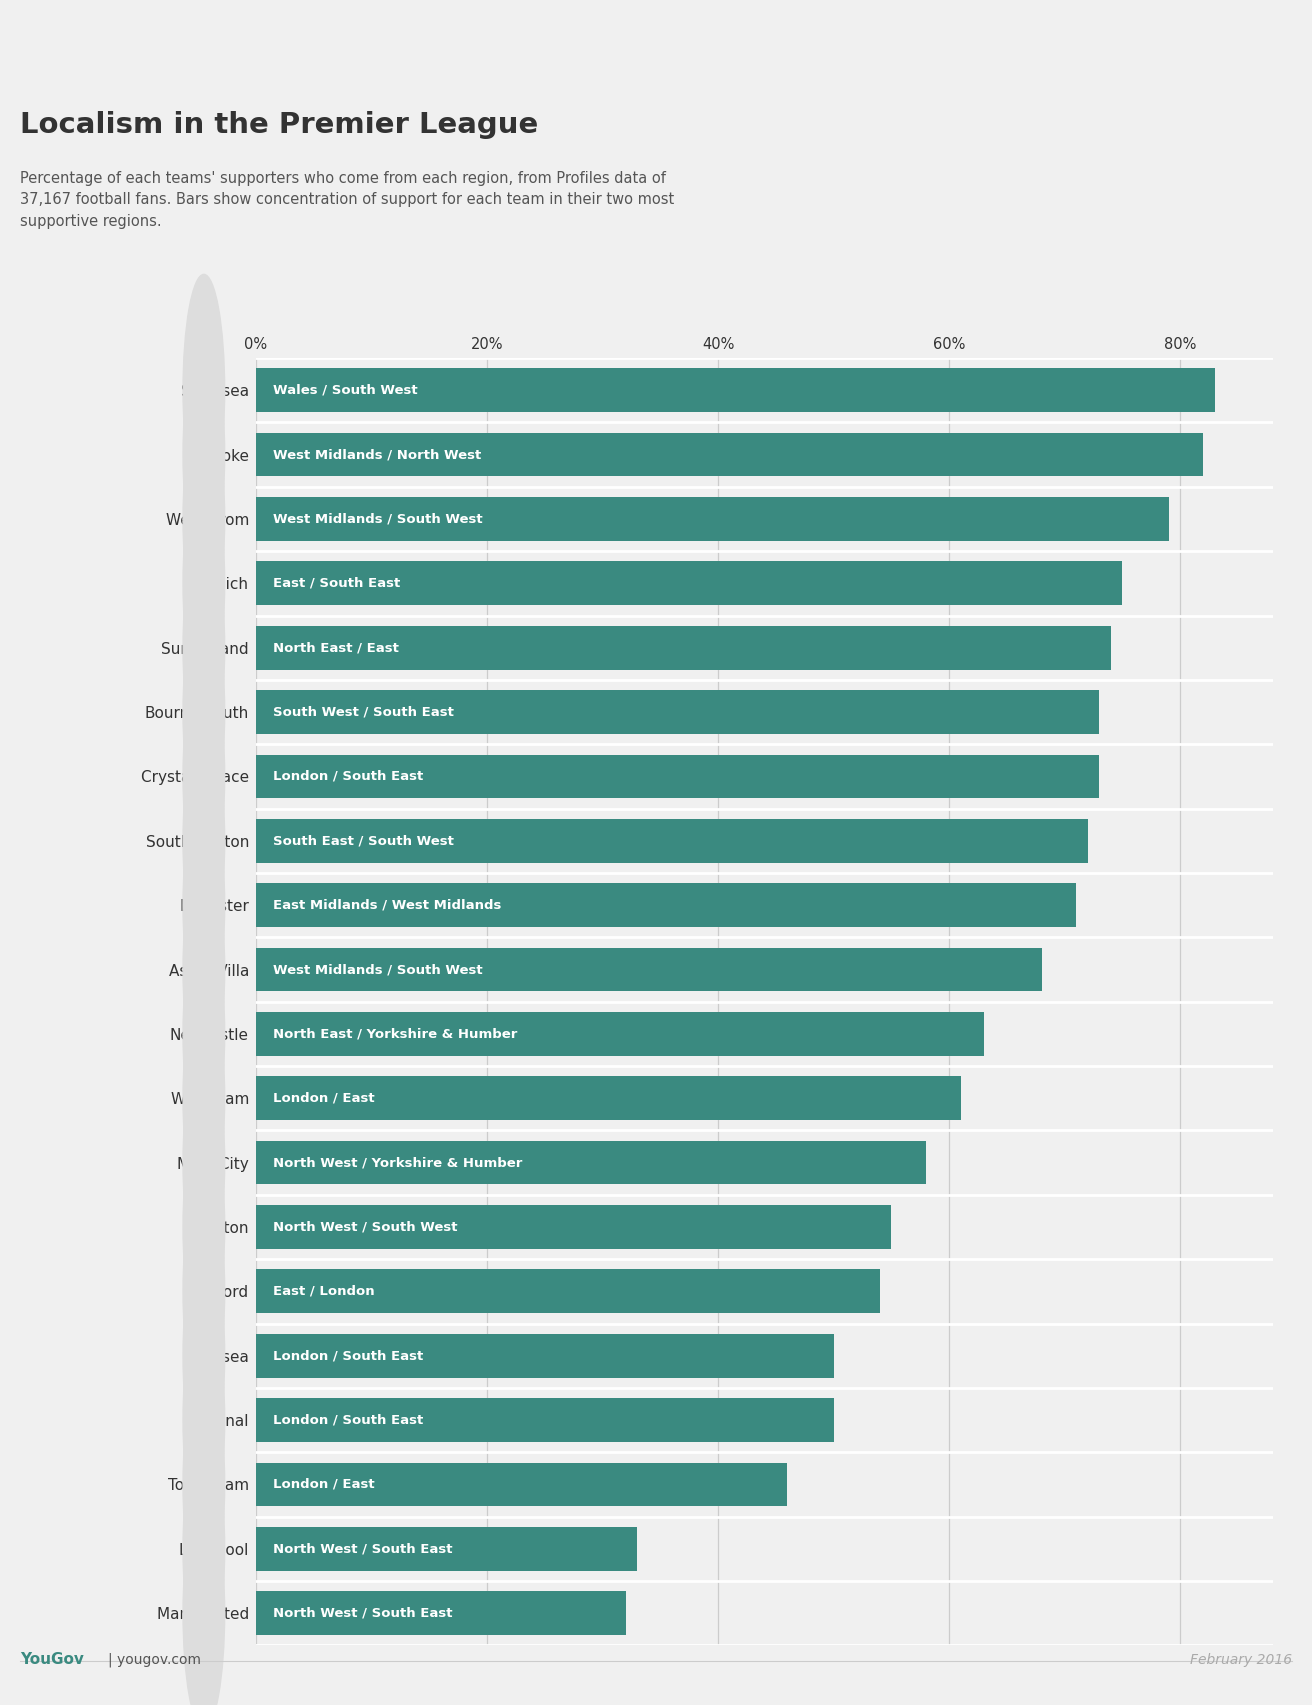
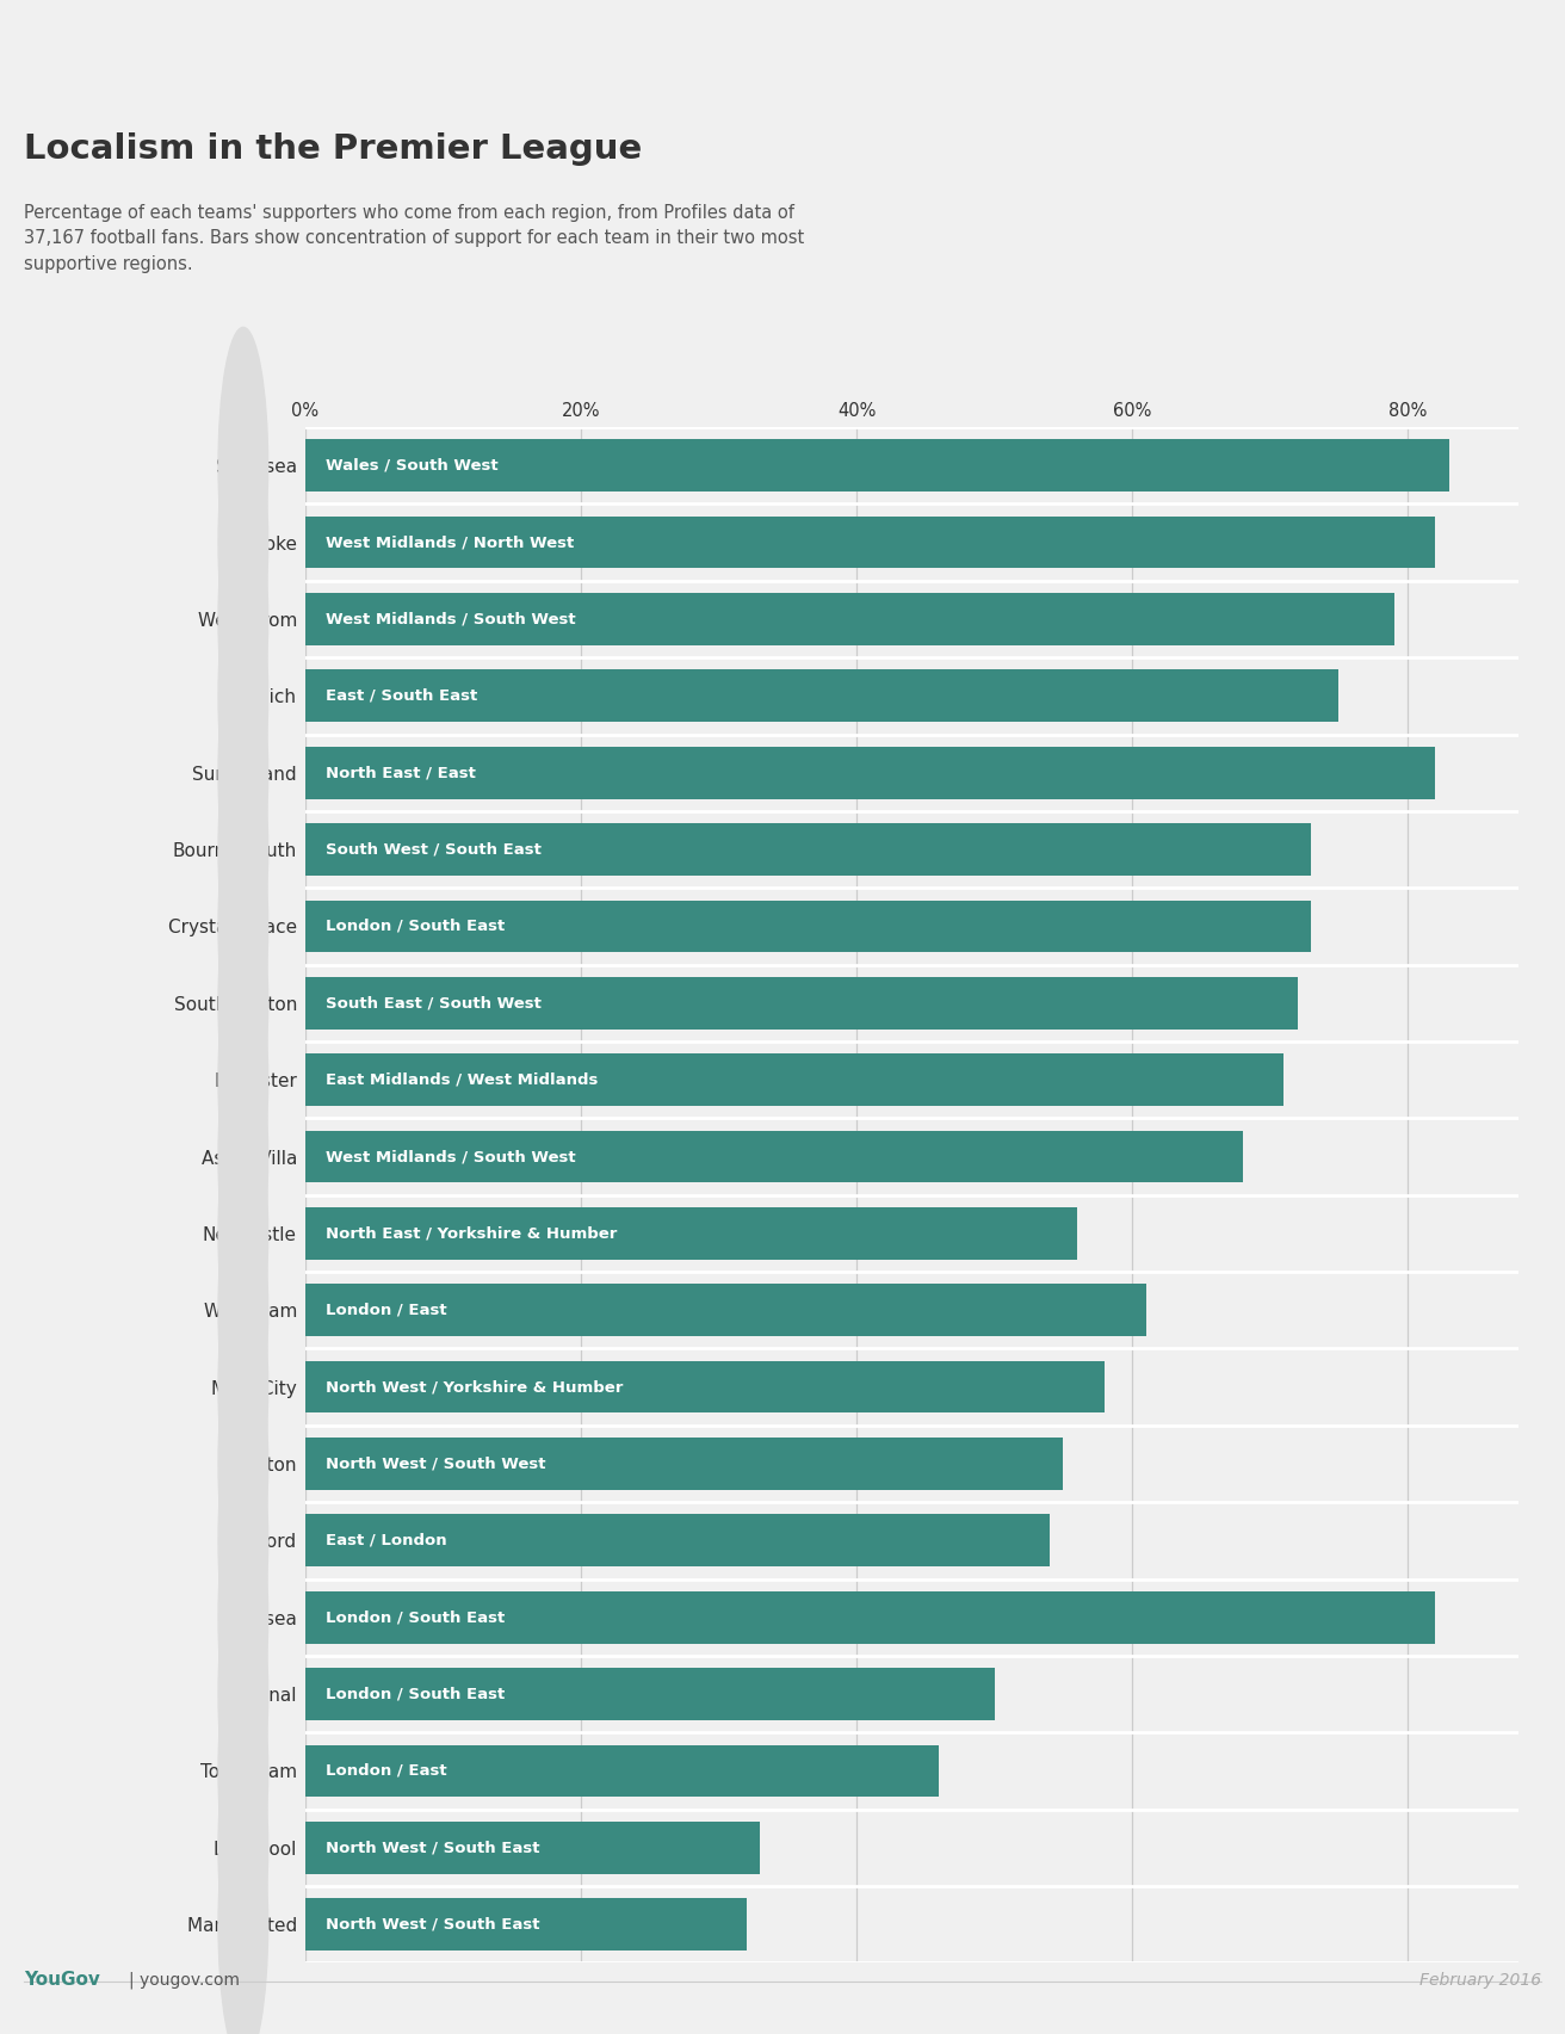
Sunderland: 74% -> 82%
Newcastle: 63% -> 56%
Chelsea: 50% -> 82%
